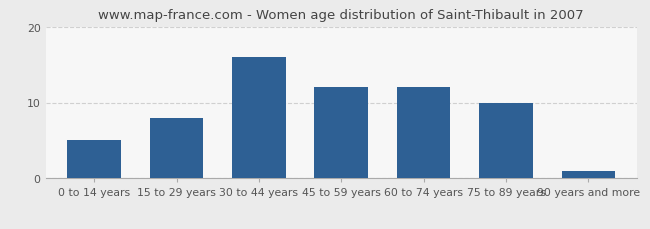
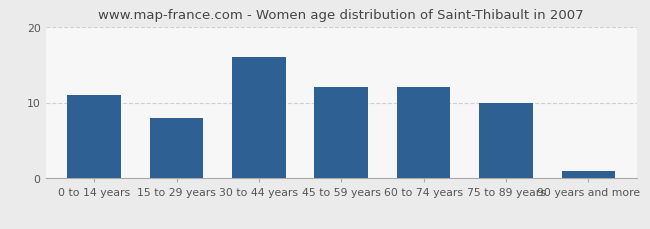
0 to 14 years: 5 -> 11
